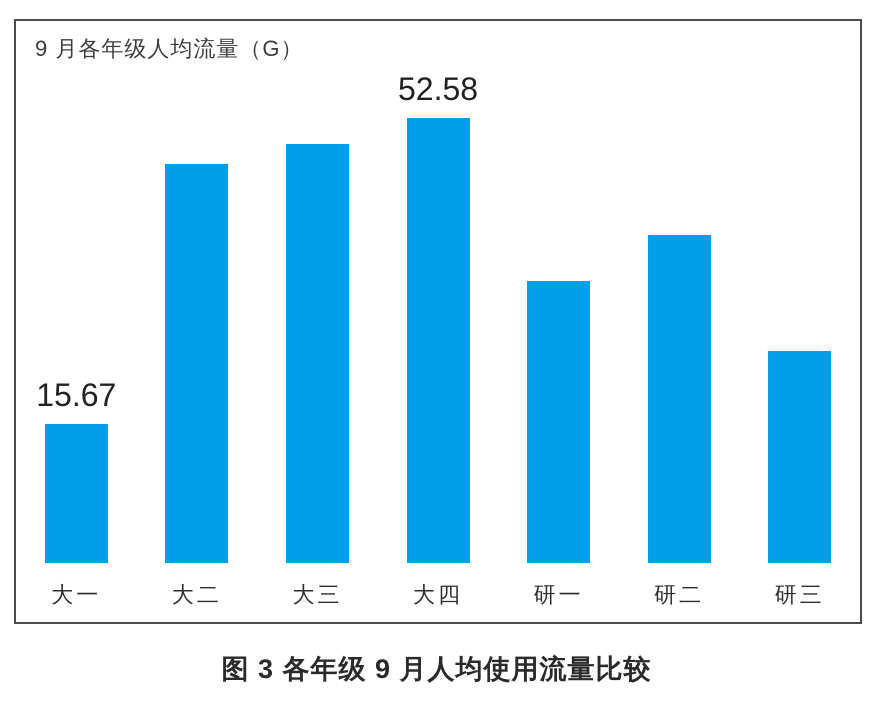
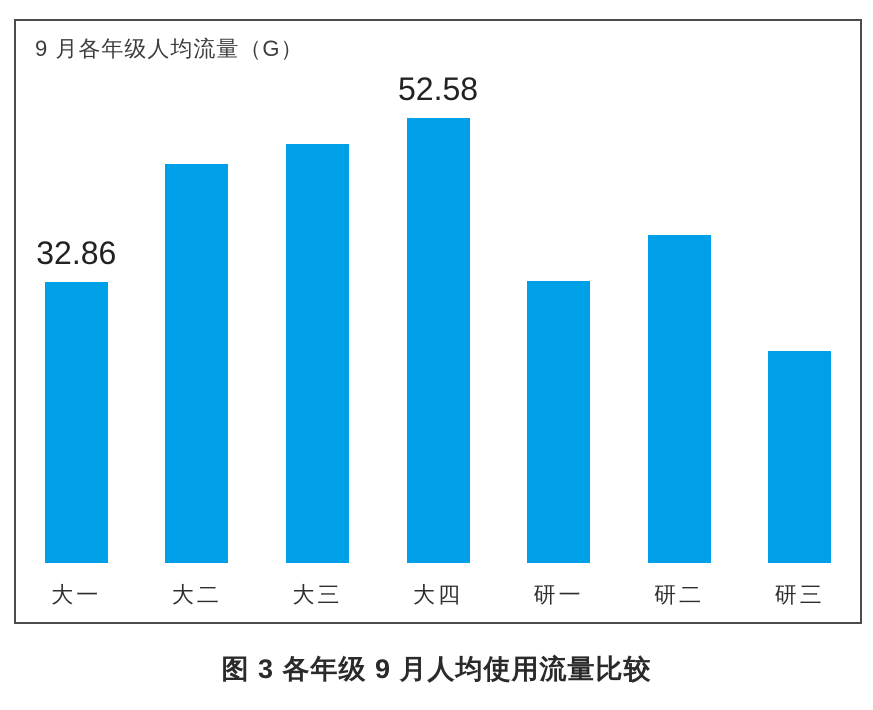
大一: 15.67 -> 32.86
